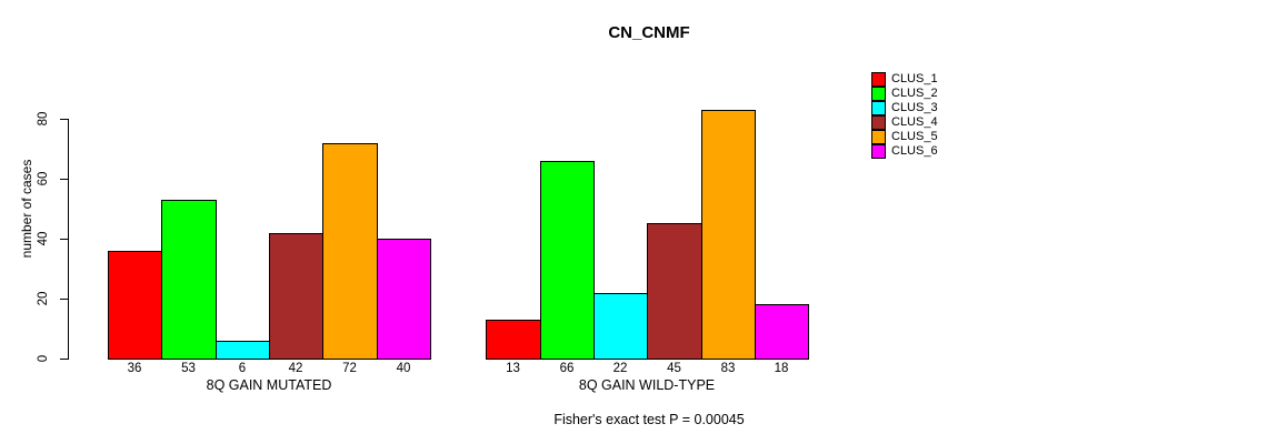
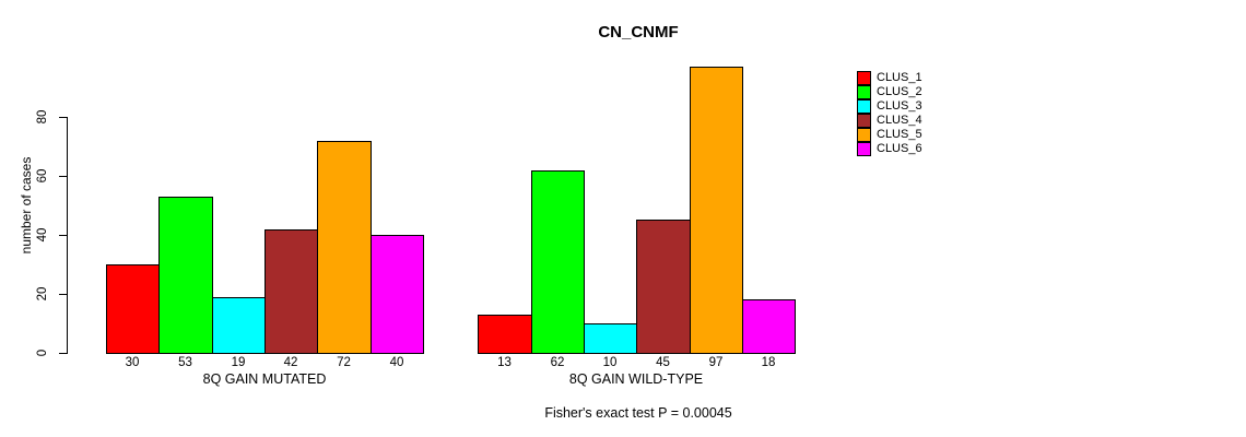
CLUS_1/8Q GAIN MUTATED: 36 -> 30
CLUS_3/8Q GAIN MUTATED: 6 -> 19
CLUS_2/8Q GAIN WILD-TYPE: 66 -> 62
CLUS_3/8Q GAIN WILD-TYPE: 22 -> 10
CLUS_5/8Q GAIN WILD-TYPE: 83 -> 97
